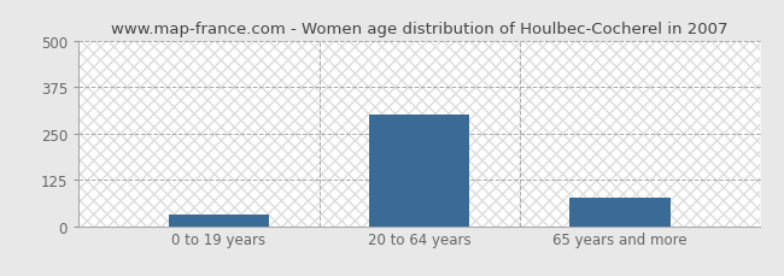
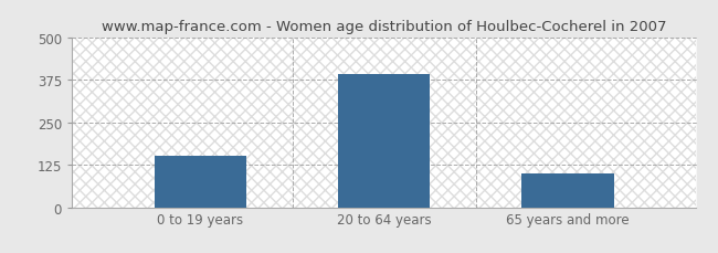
0 to 19 years: 30 -> 152
20 to 64 years: 300 -> 390
65 years and more: 75 -> 100
